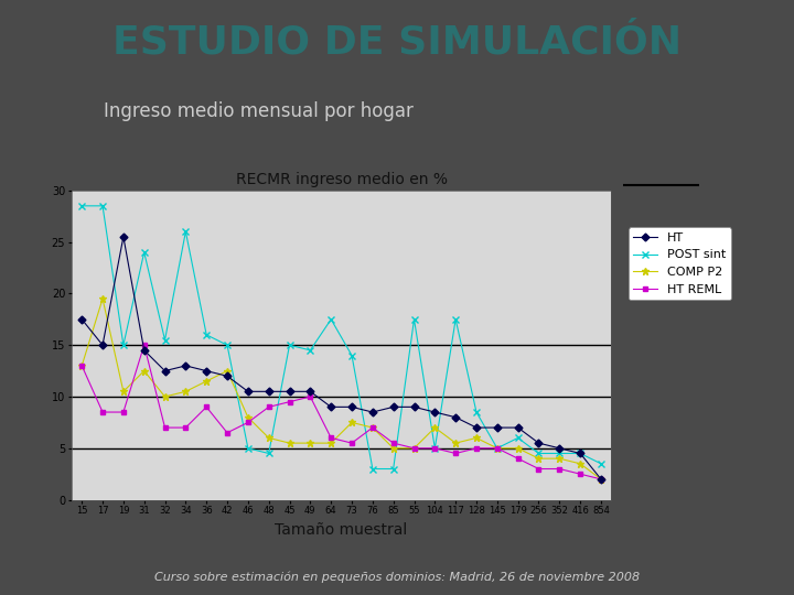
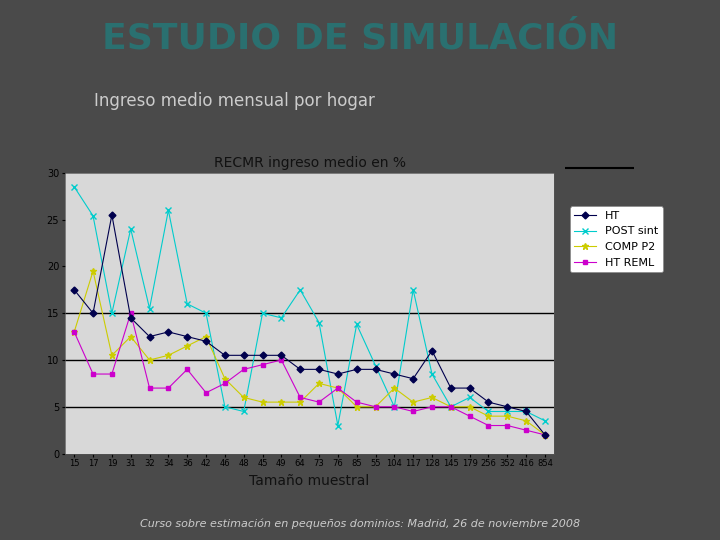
POST sint/17: 28.5 -> 25.4
POST sint/85: 3.0 -> 13.8
POST sint/55: 17.5 -> 9.4
HT/128: 7.0 -> 11.0
